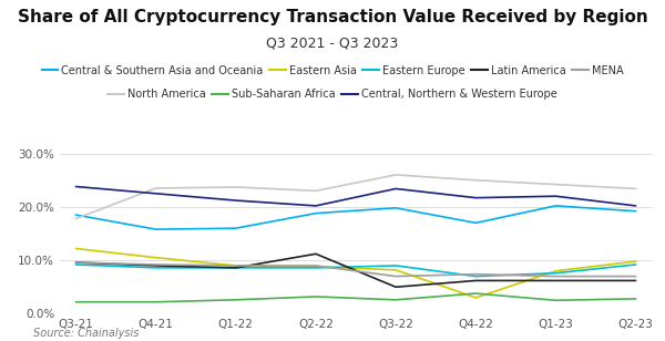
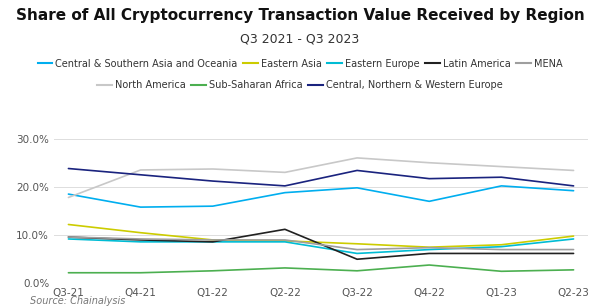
Eastern Europe/Q3-22: 9.0% -> 6.2%
Eastern Asia/Q4-22: 3.0% -> 7.5%
